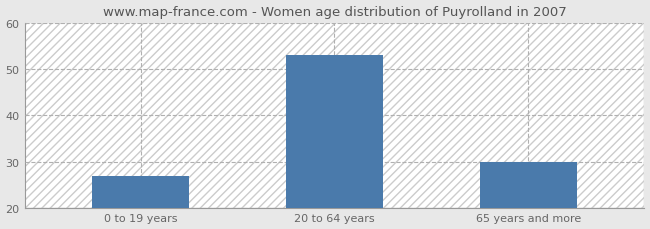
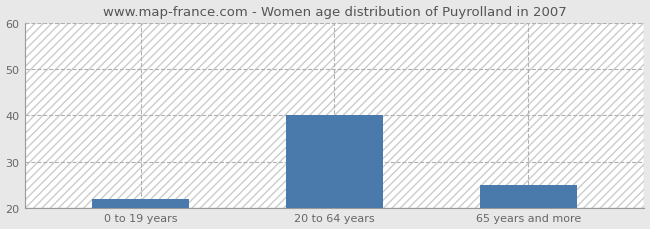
0 to 19 years: 27 -> 22
20 to 64 years: 53 -> 40
65 years and more: 30 -> 25
